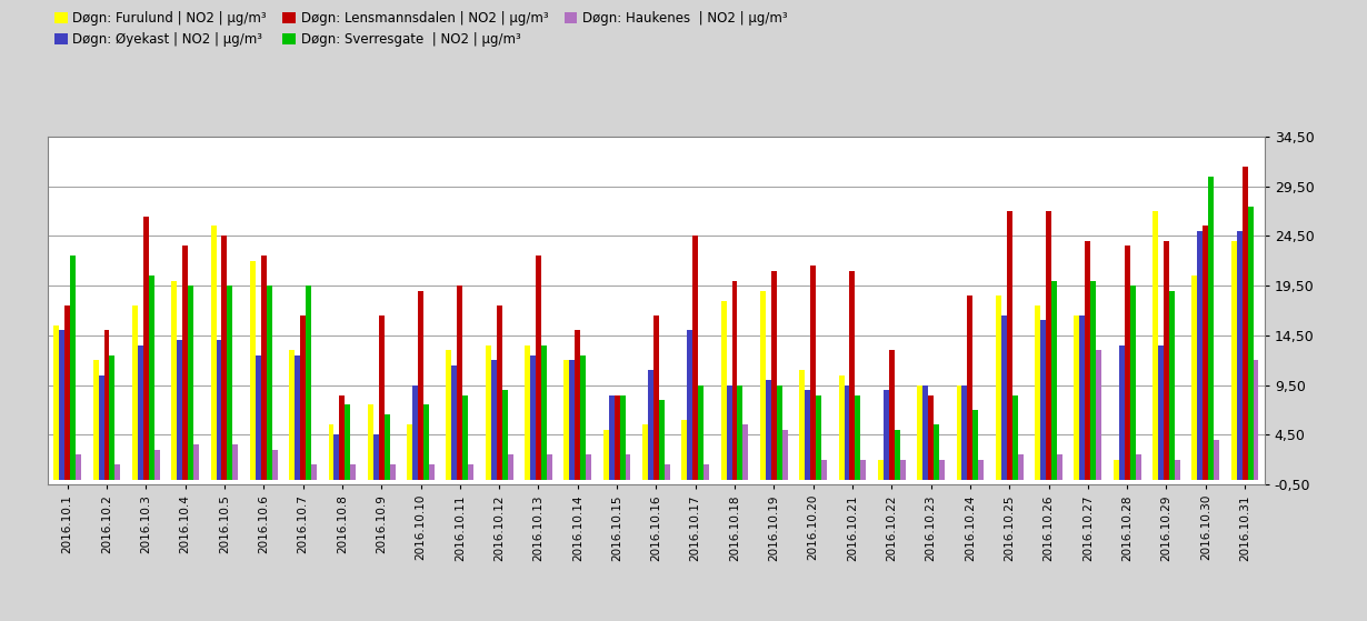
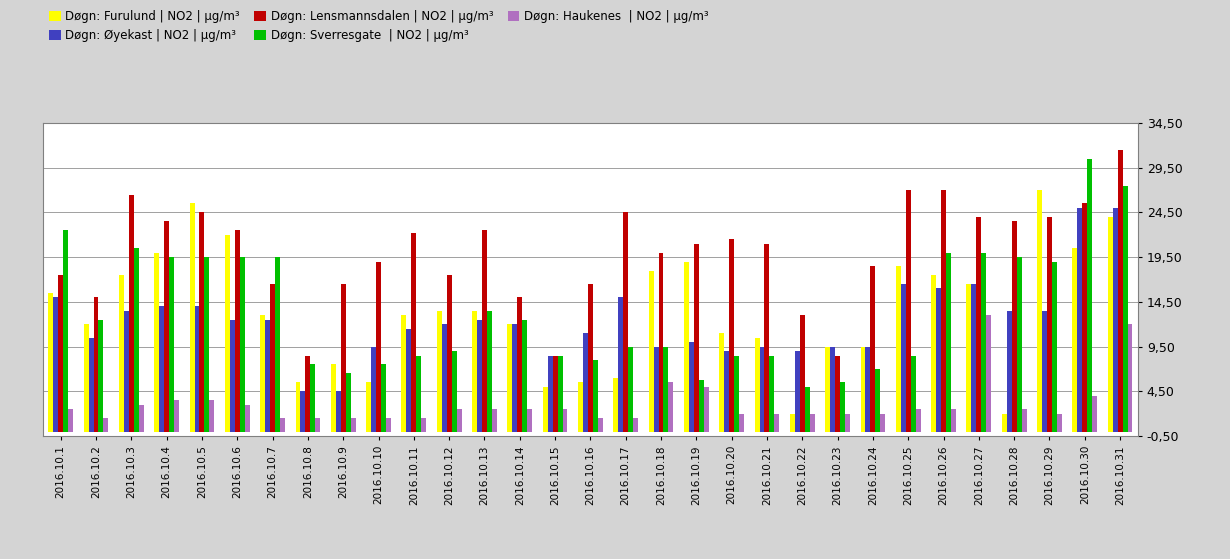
Døgn: Lensmannsdalen | NO2 | µg/m³/2016.10.11: 19,5 -> 22,2
Døgn: Sverresgate | NO2 | µg/m³/2016.10.19: 9,5 -> 5,8
